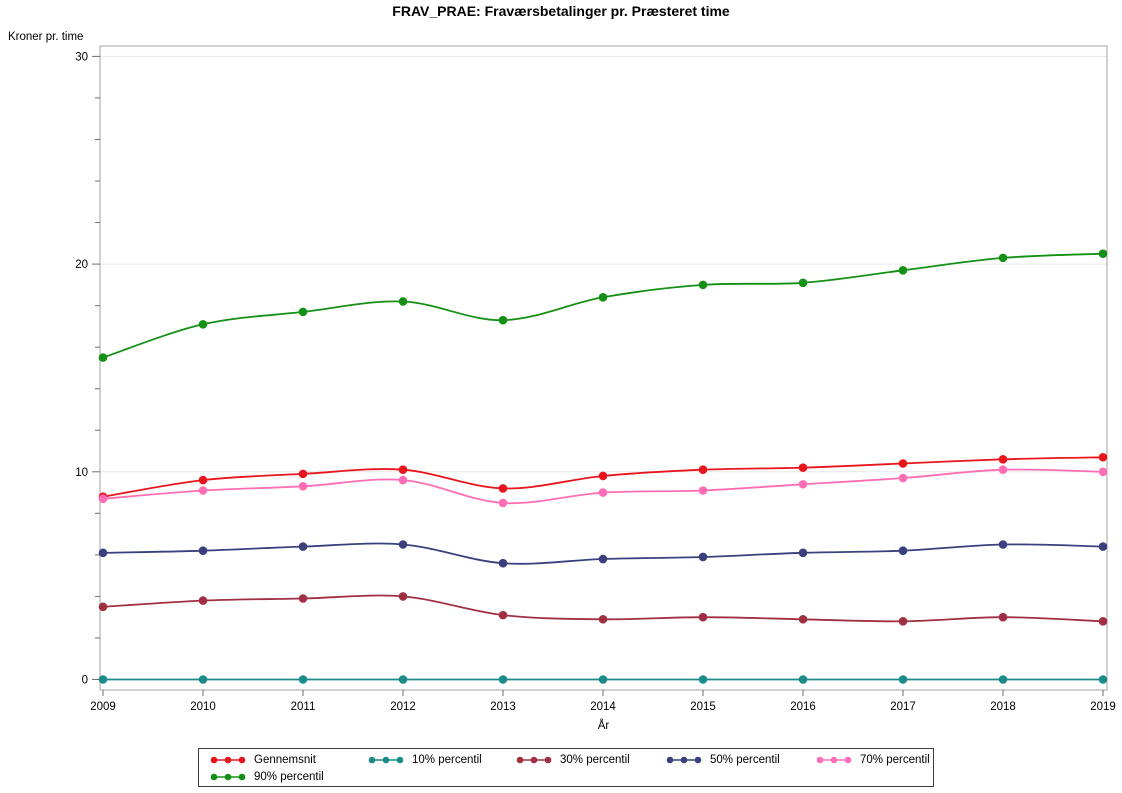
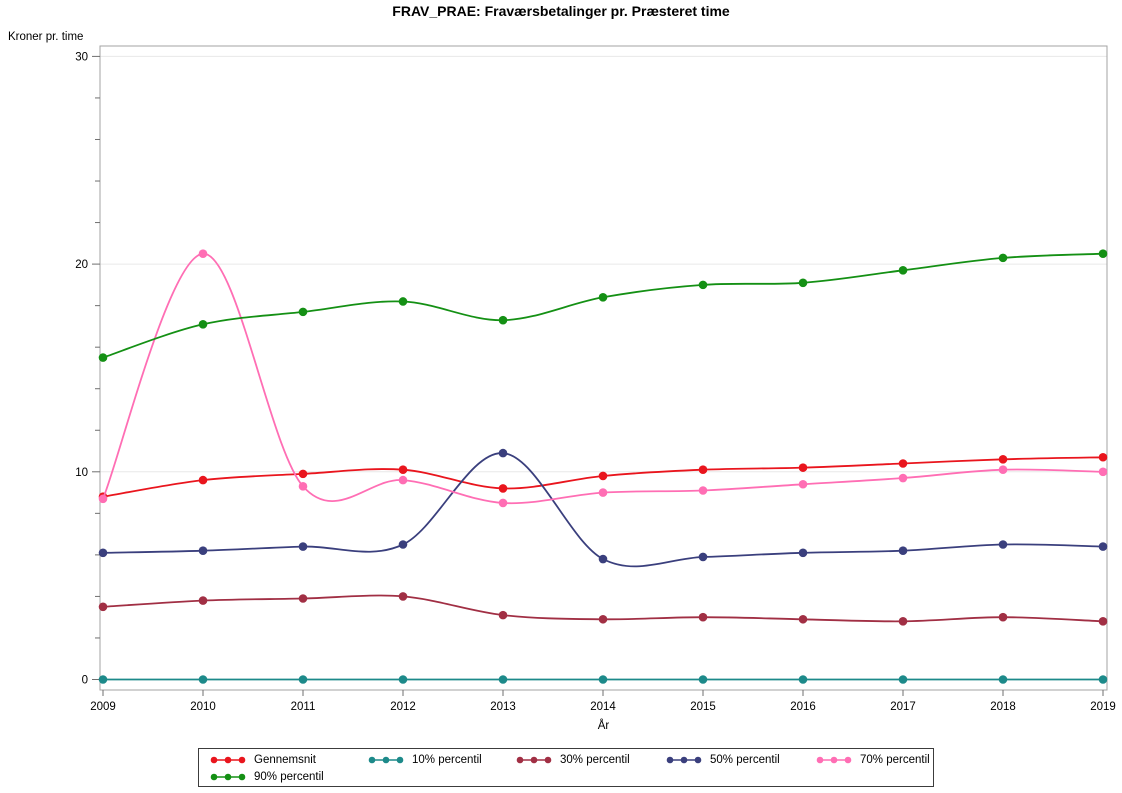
70% percentil/2010: 9.1 -> 20.5
50% percentil/2013: 5.6 -> 10.9
